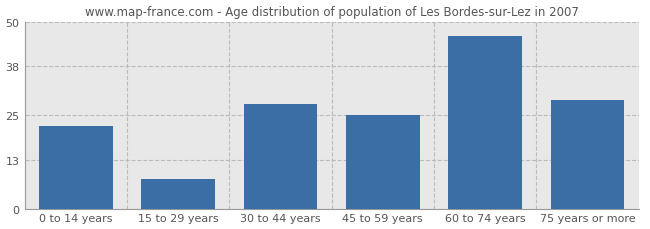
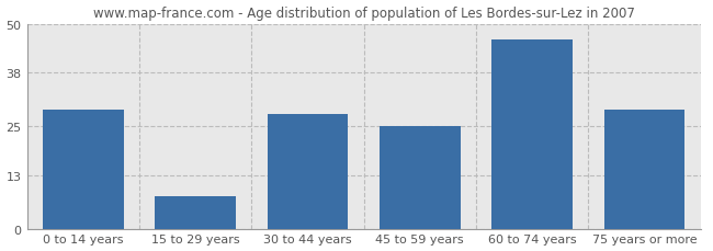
0 to 14 years: 22 -> 29
